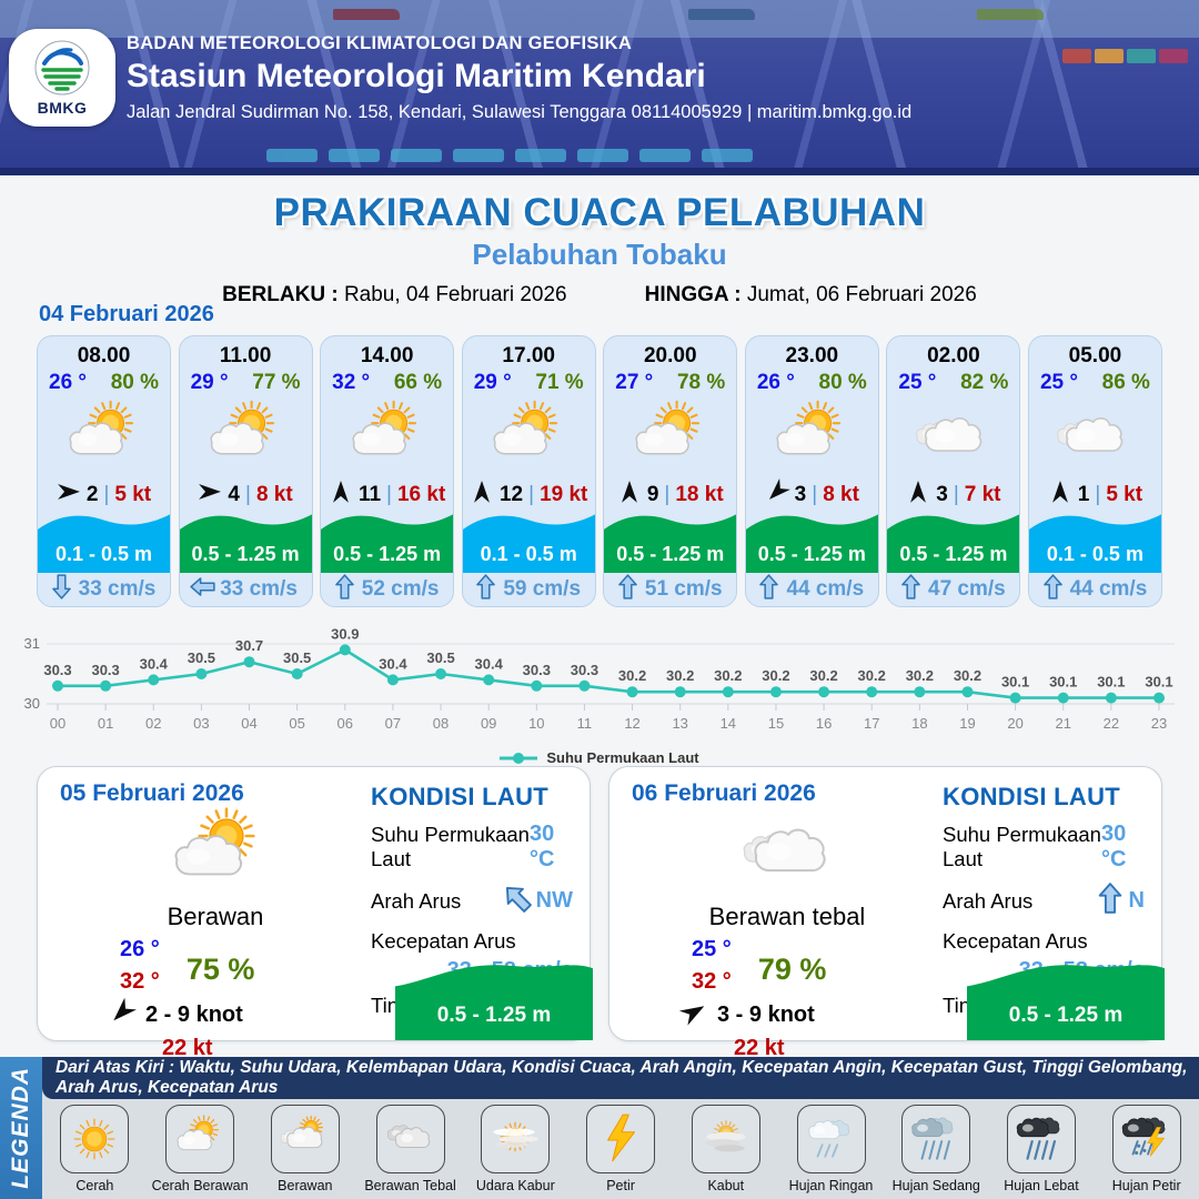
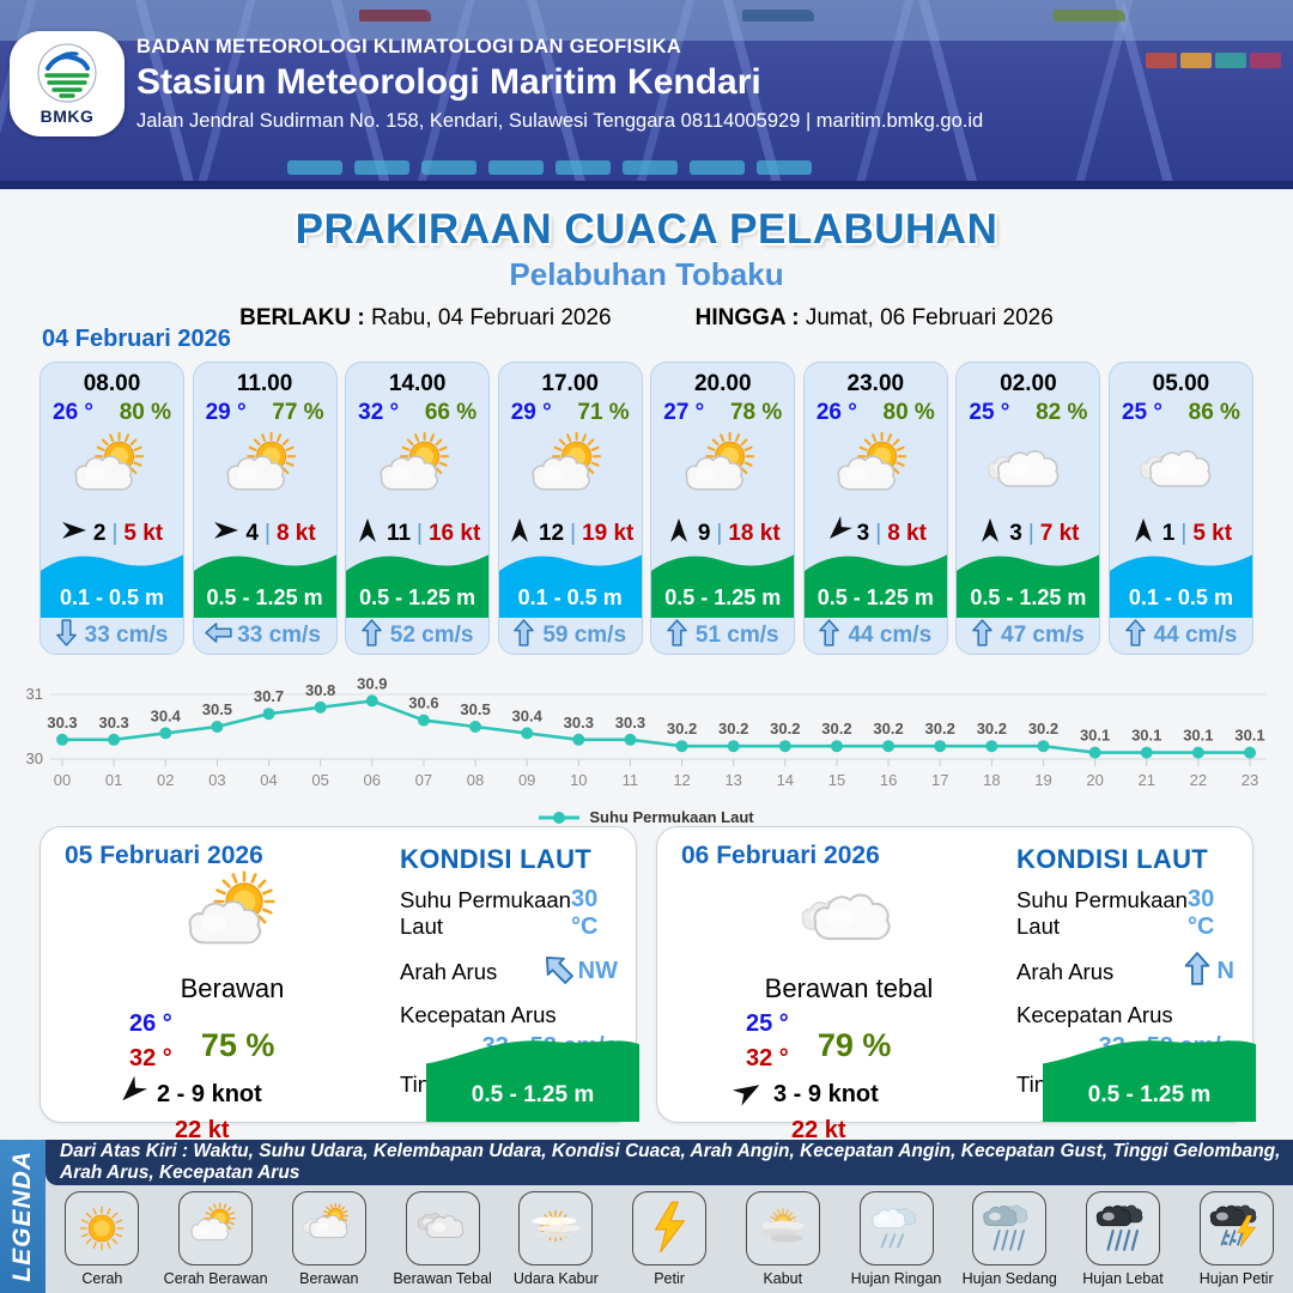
05: 30.5 -> 30.8
07: 30.4 -> 30.6
